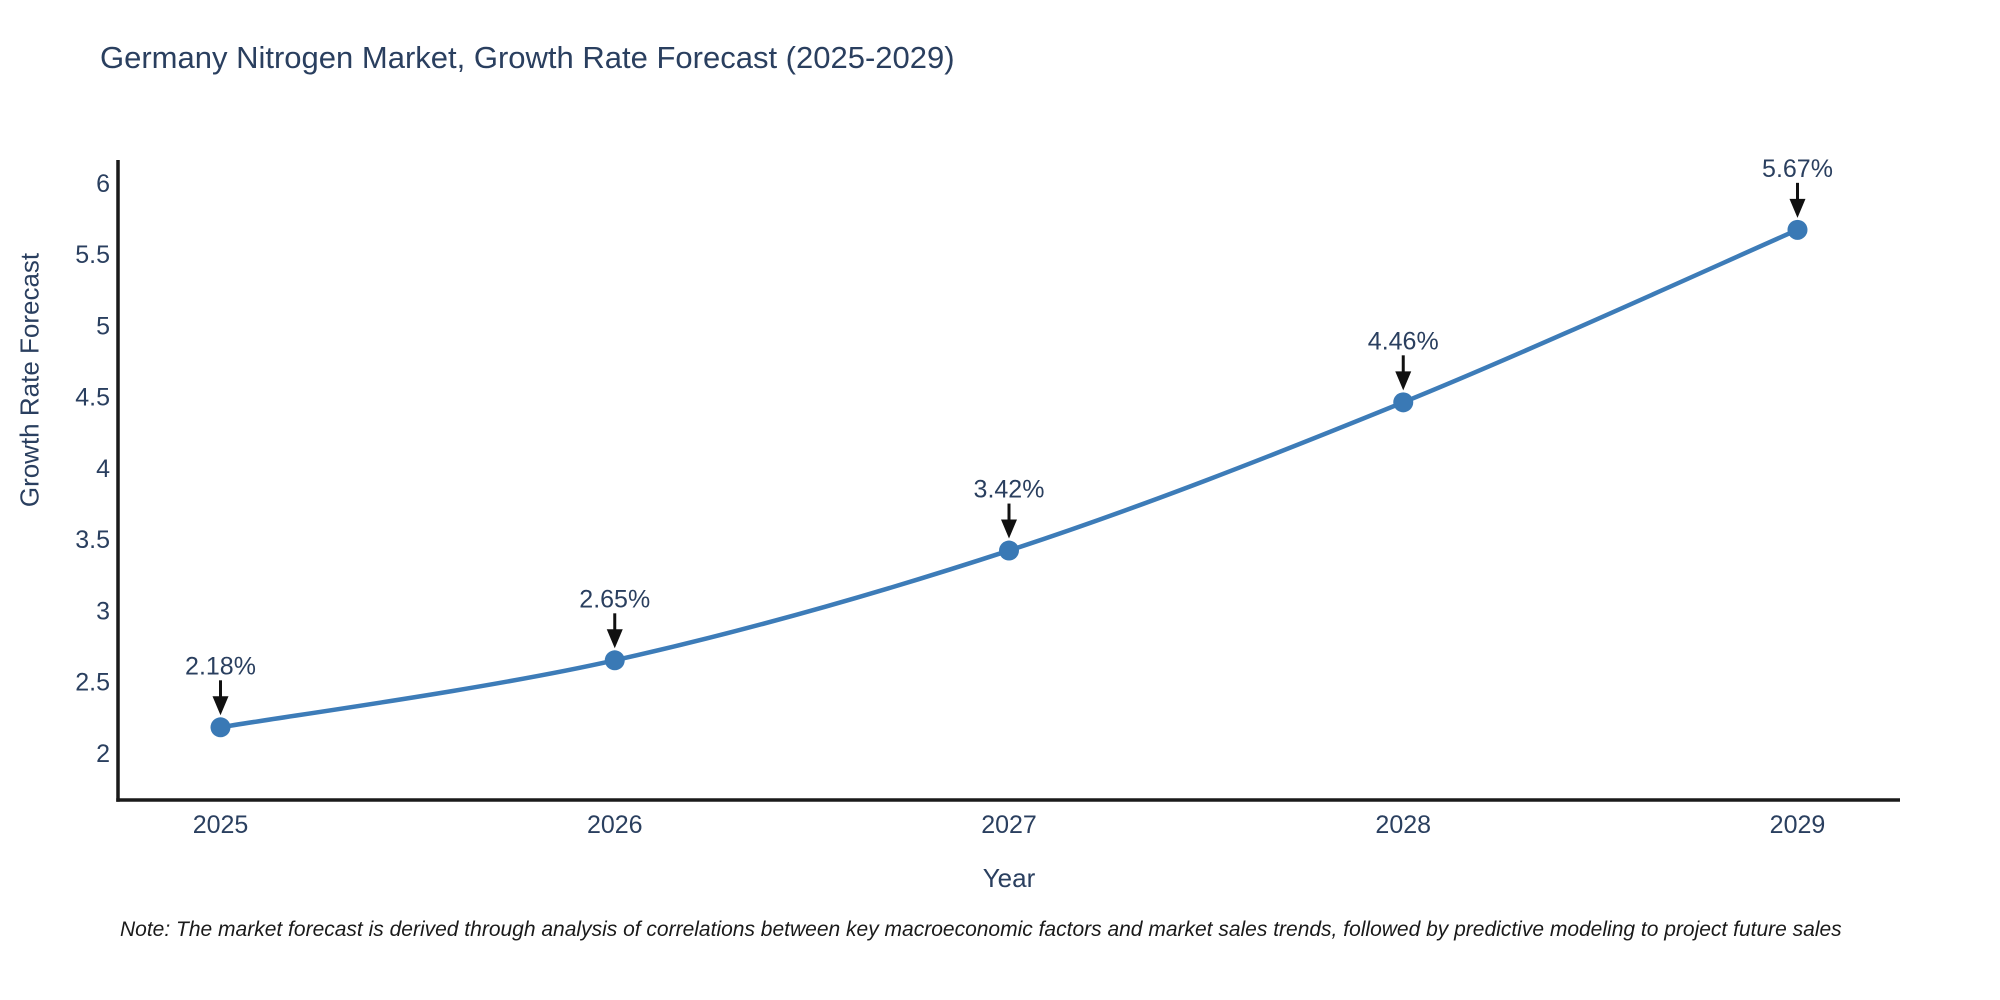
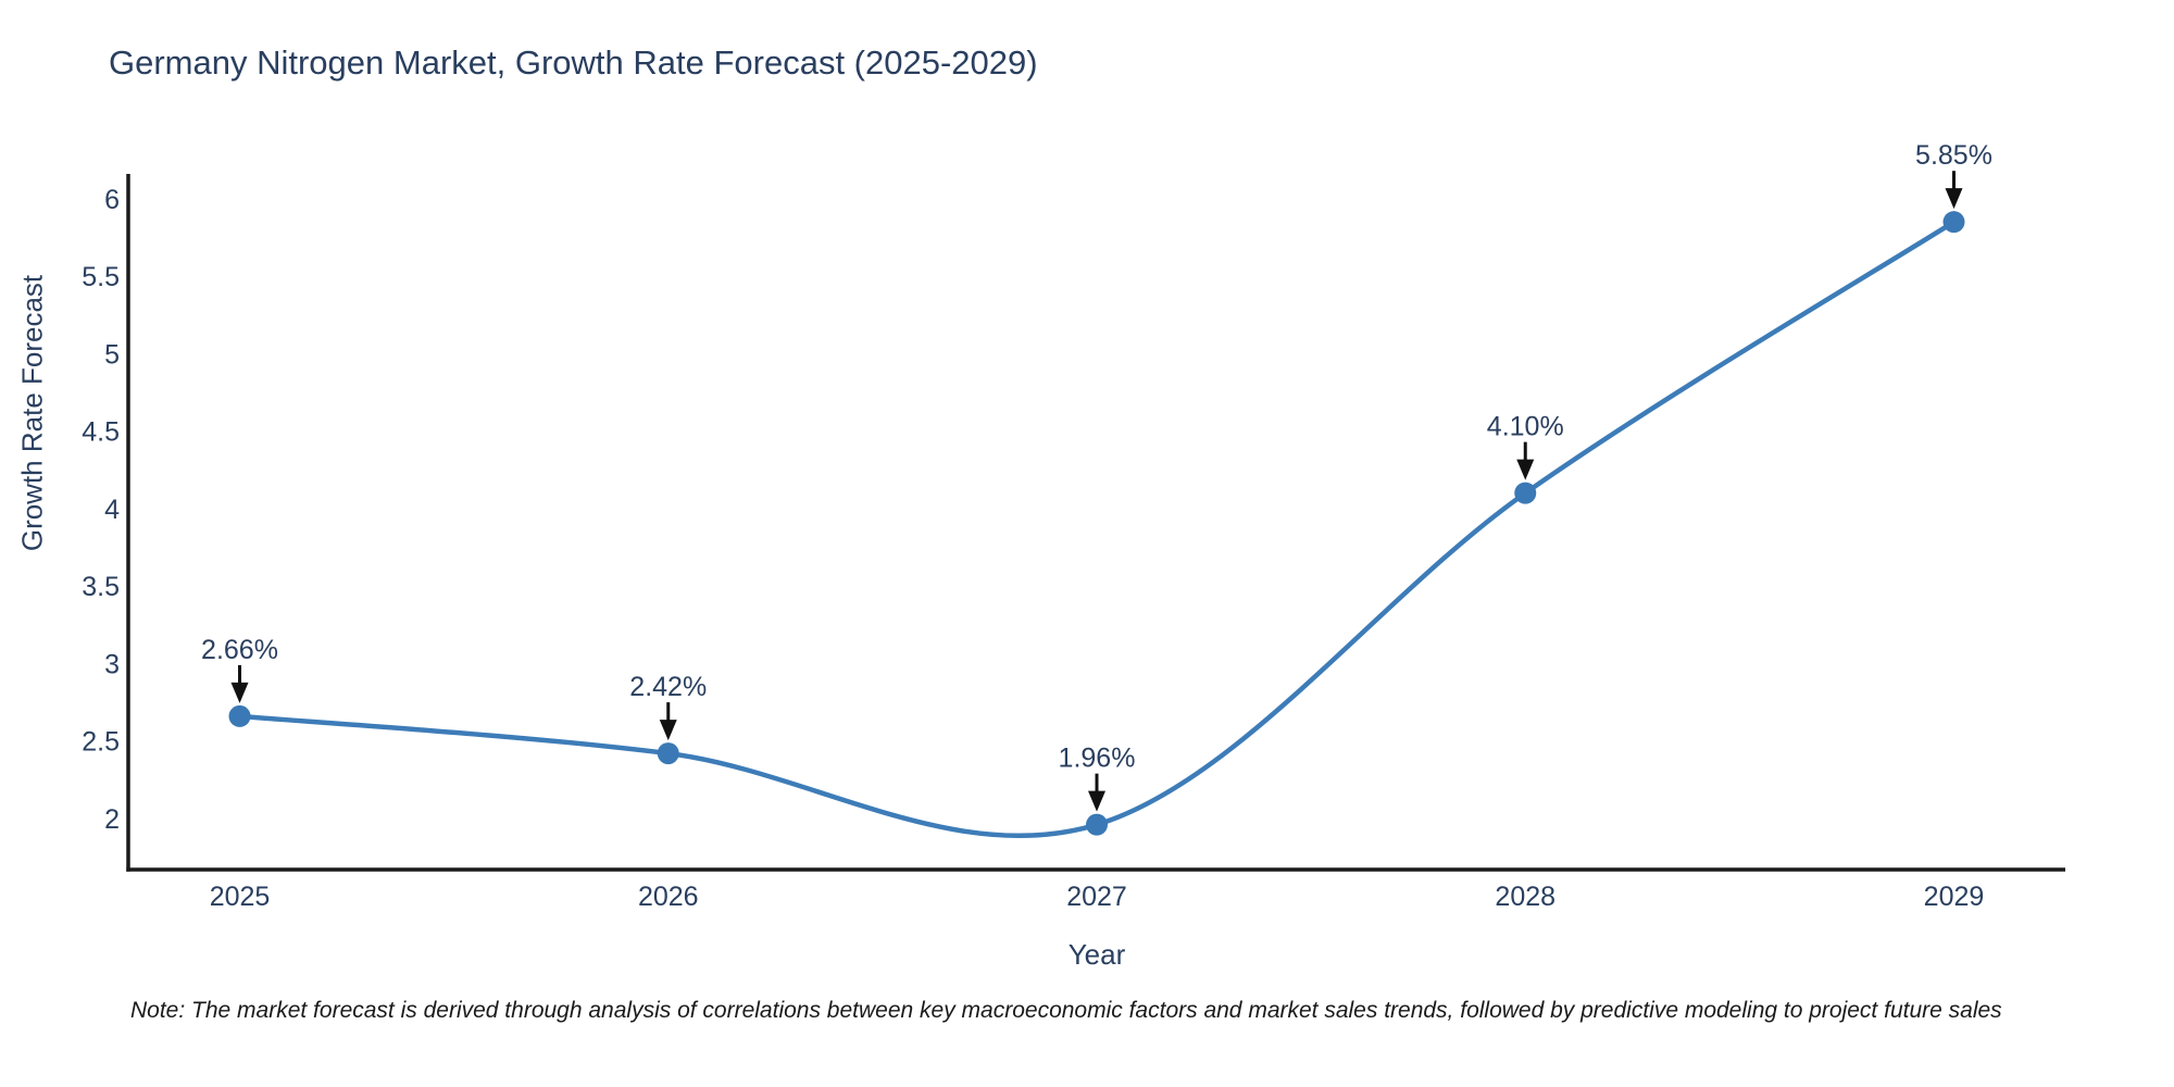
2025: 2.18% -> 2.66%
2026: 2.65% -> 2.42%
2027: 3.42% -> 1.96%
2028: 4.46% -> 4.10%
2029: 5.67% -> 5.85%
